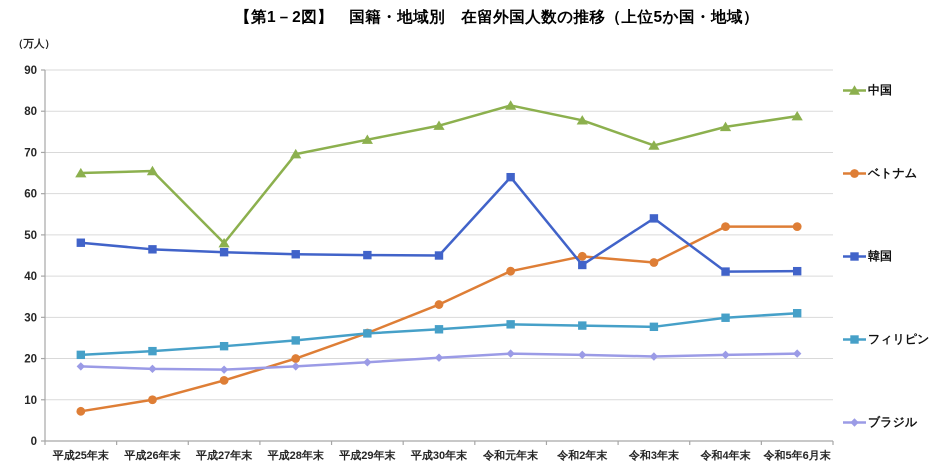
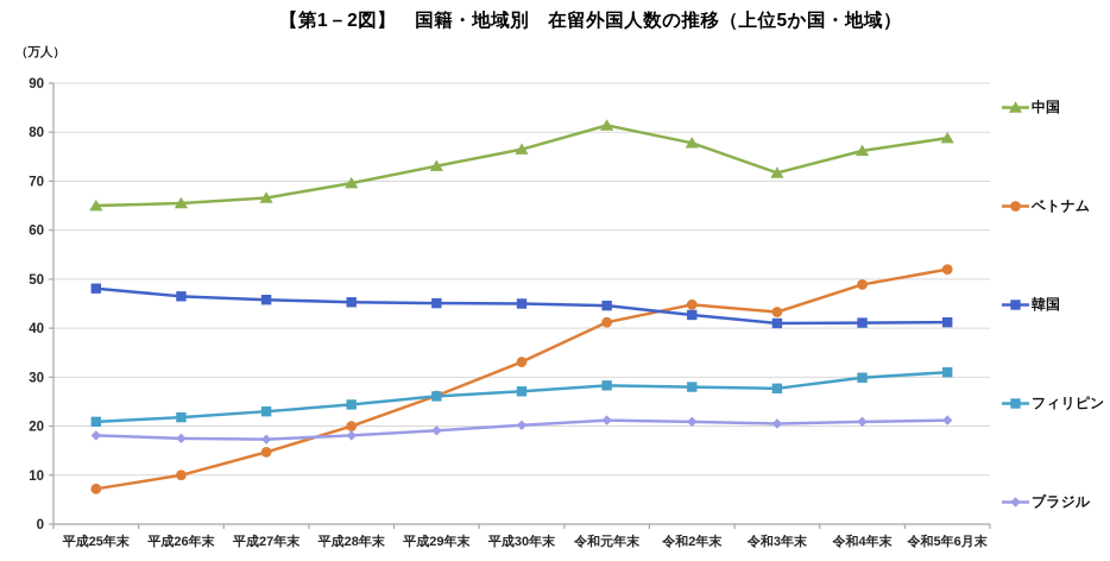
中国/平成27年末: 48 -> 67
韓国/令和元年末: 64 -> 45
韓国/令和3年末: 54 -> 41
ベトナム/令和4年末: 52 -> 49
